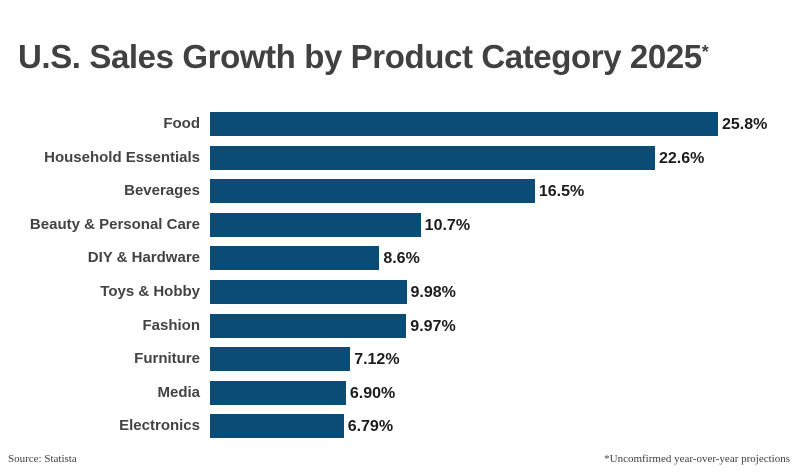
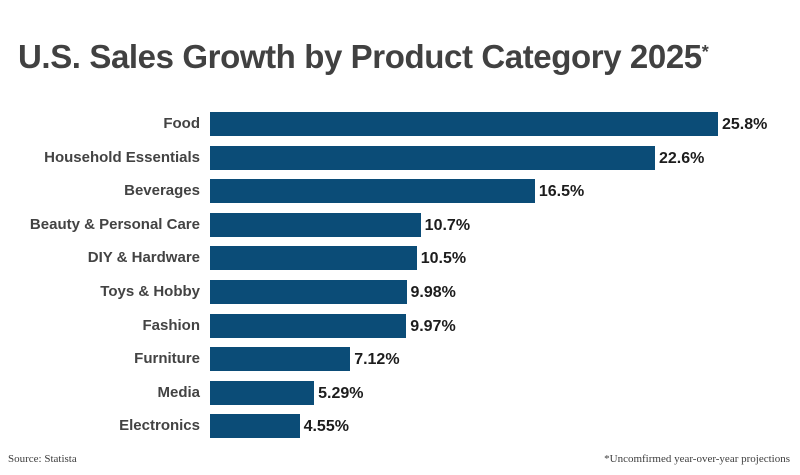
DIY & Hardware: 8.6% -> 10.5%
Media: 6.90% -> 5.29%
Electronics: 6.79% -> 4.55%
